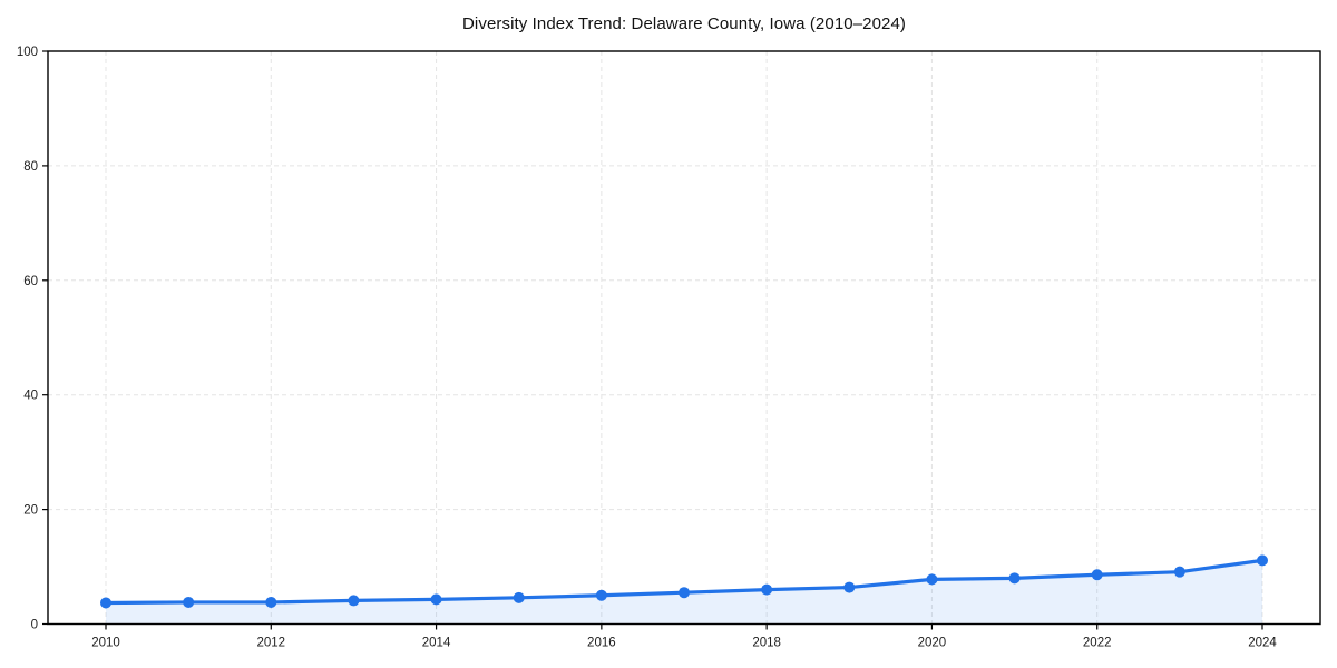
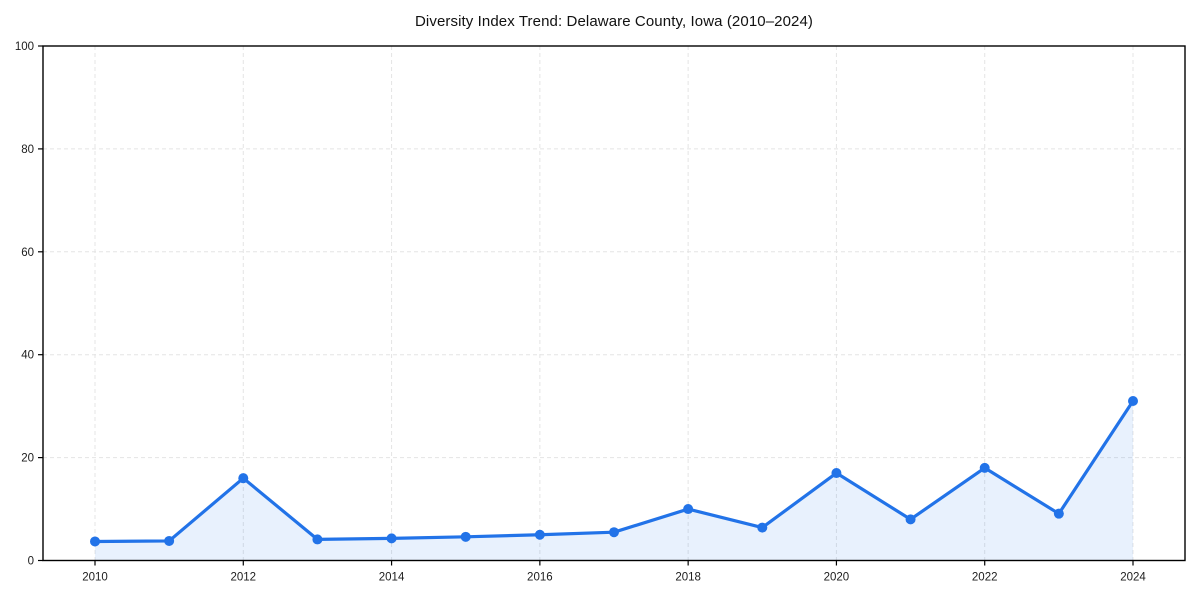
2012: 4 -> 16
2018: 6 -> 10
2020: 8 -> 17
2022: 9 -> 18
2024: 11 -> 31
